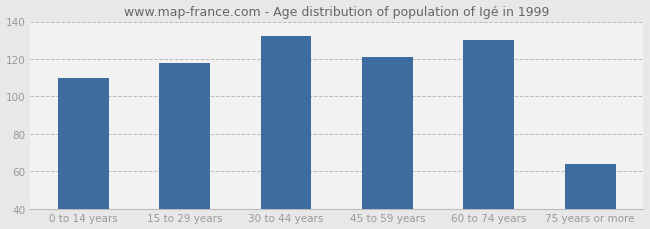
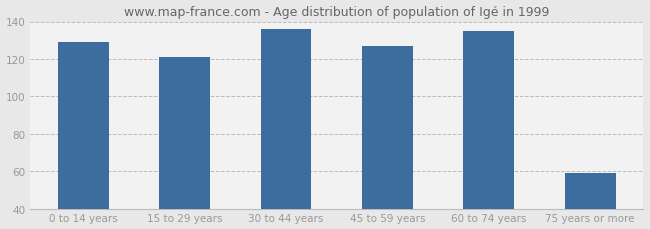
0 to 14 years: 110 -> 129
15 to 29 years: 118 -> 121
30 to 44 years: 132 -> 136
45 to 59 years: 121 -> 127
60 to 74 years: 130 -> 135
75 years or more: 64 -> 59
